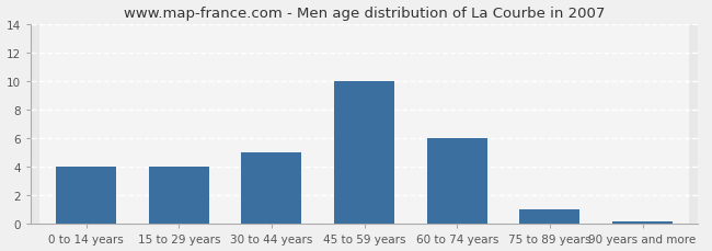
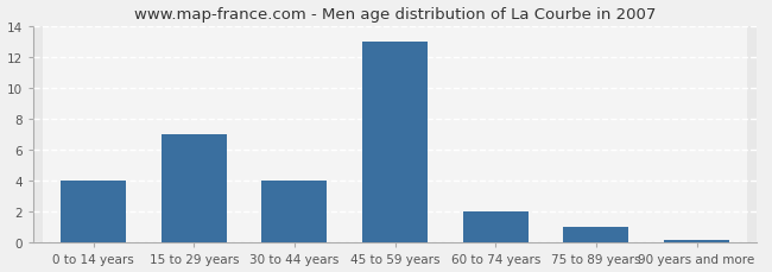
15 to 29 years: 4.0 -> 7.0
30 to 44 years: 5.0 -> 4.0
45 to 59 years: 10.0 -> 13.0
60 to 74 years: 6.0 -> 2.0
